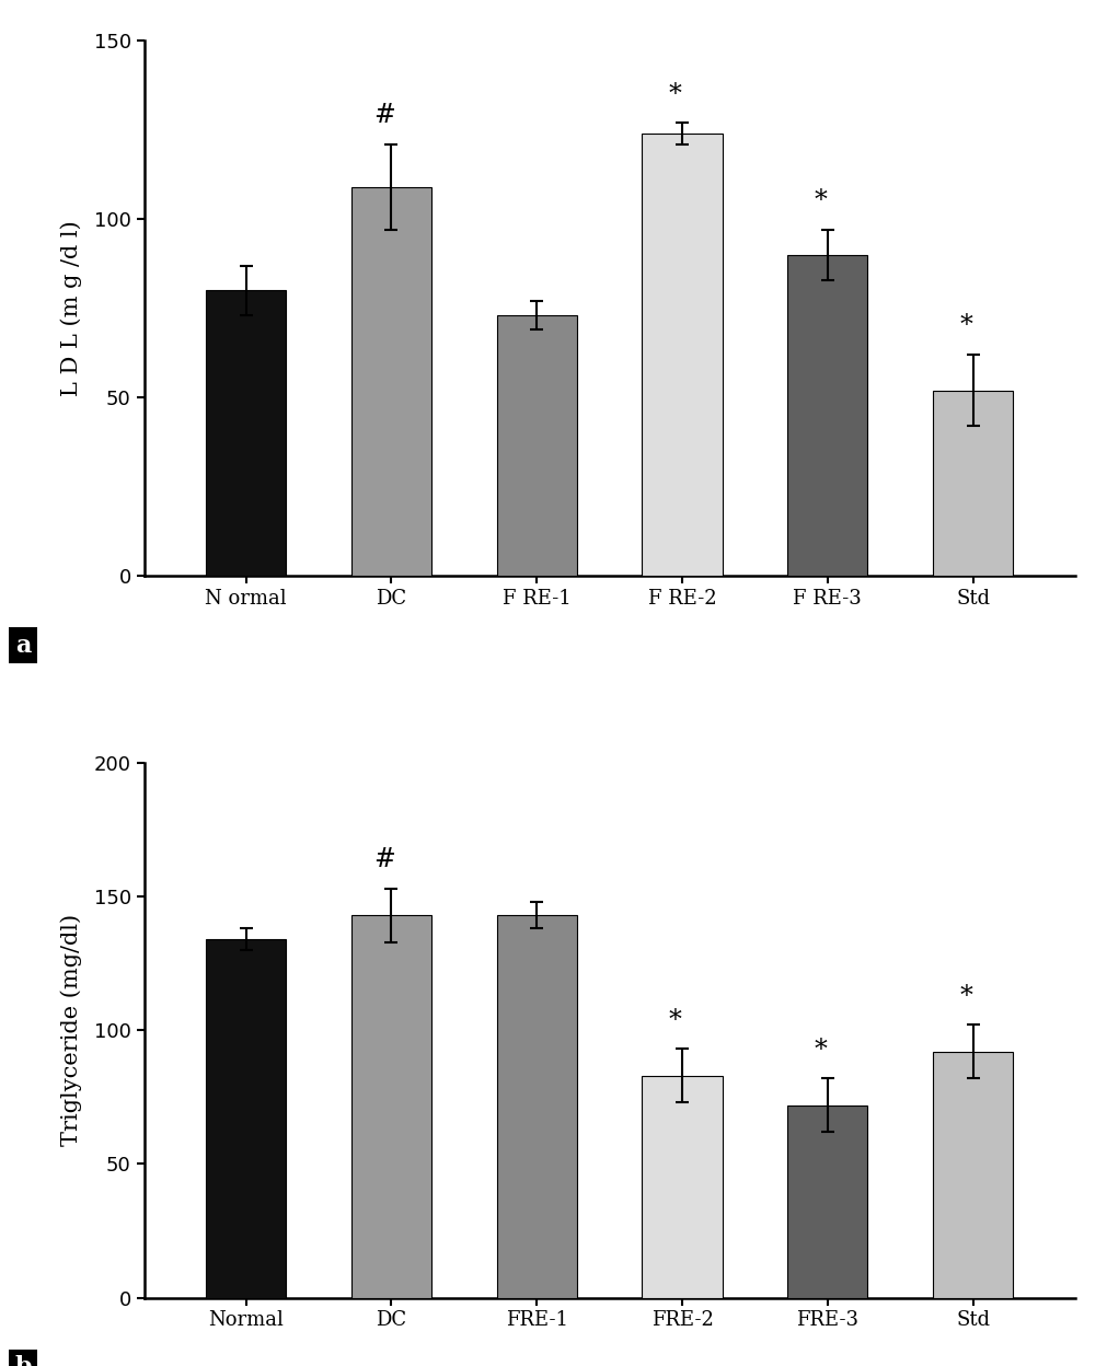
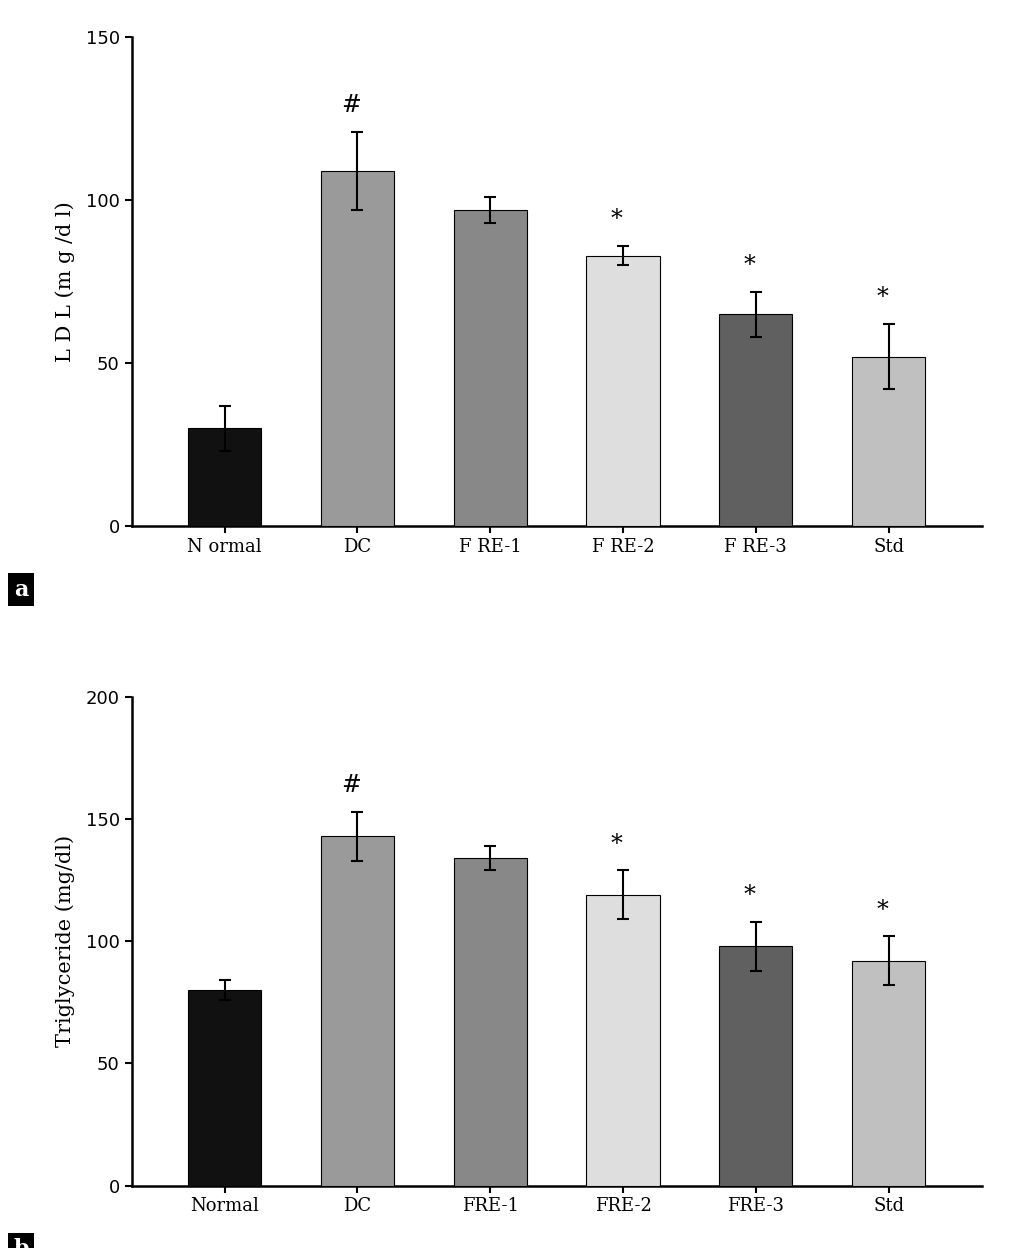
N ormal: 80 -> 30
F RE-1: 73 -> 97
F RE-2: 124 -> 83
F RE-3: 90 -> 65
Normal: 134 -> 80
FRE-1: 143 -> 134
FRE-2: 83 -> 119
FRE-3: 72 -> 98
